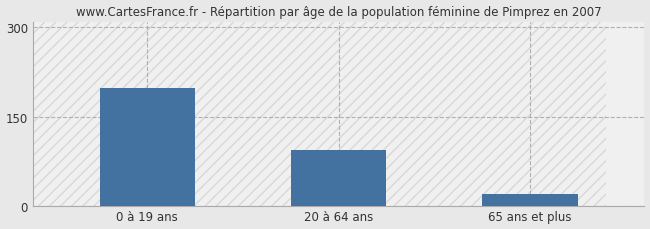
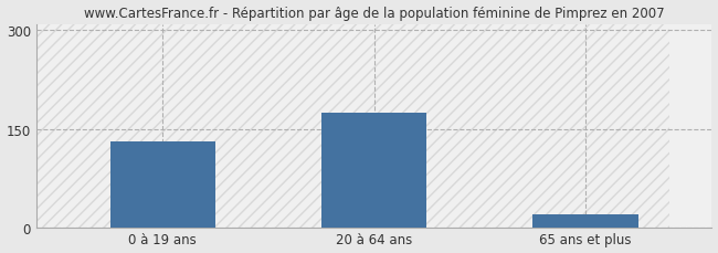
0 à 19 ans: 198 -> 130
20 à 64 ans: 94 -> 175
